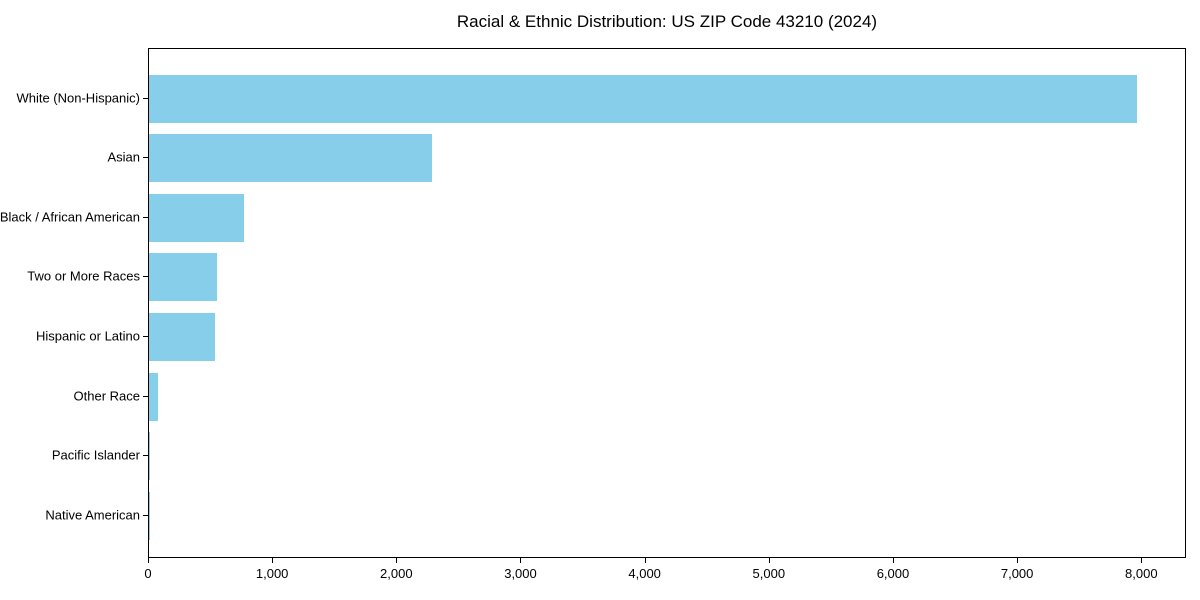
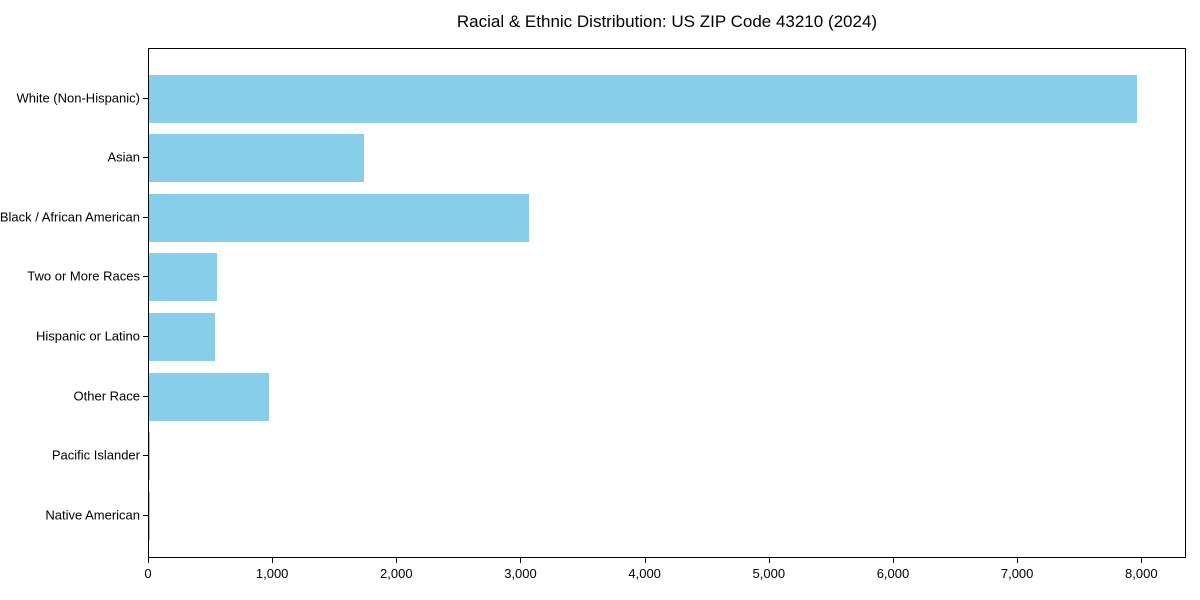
Asian: 2280 -> 1730
Black / African American: 760 -> 3060
Other Race: 70 -> 970
